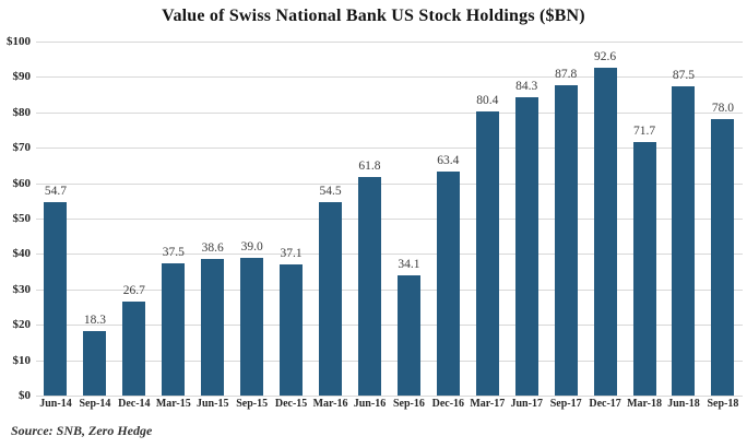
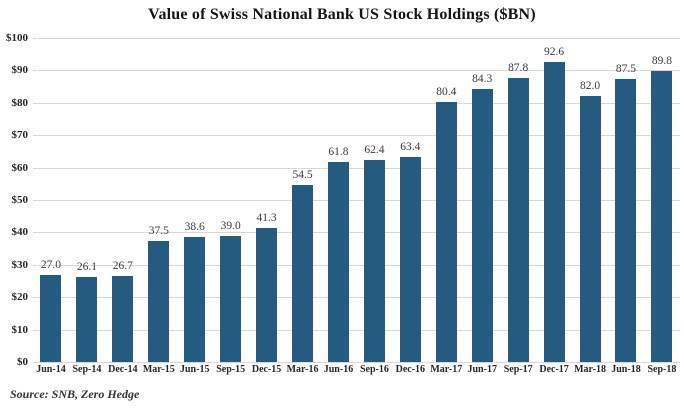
Jun-14: 54.7 -> 27.0
Sep-14: 18.3 -> 26.1
Dec-15: 37.1 -> 41.3
Sep-16: 34.1 -> 62.4
Mar-18: 71.7 -> 82.0
Sep-18: 78.0 -> 89.8
